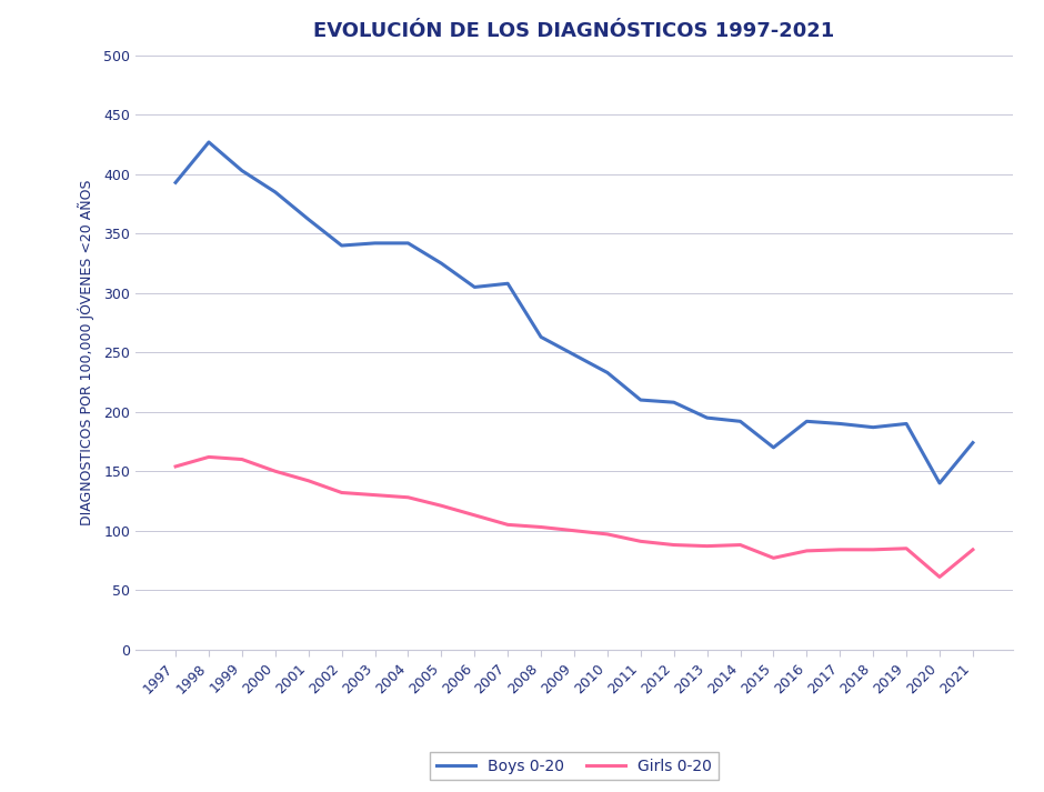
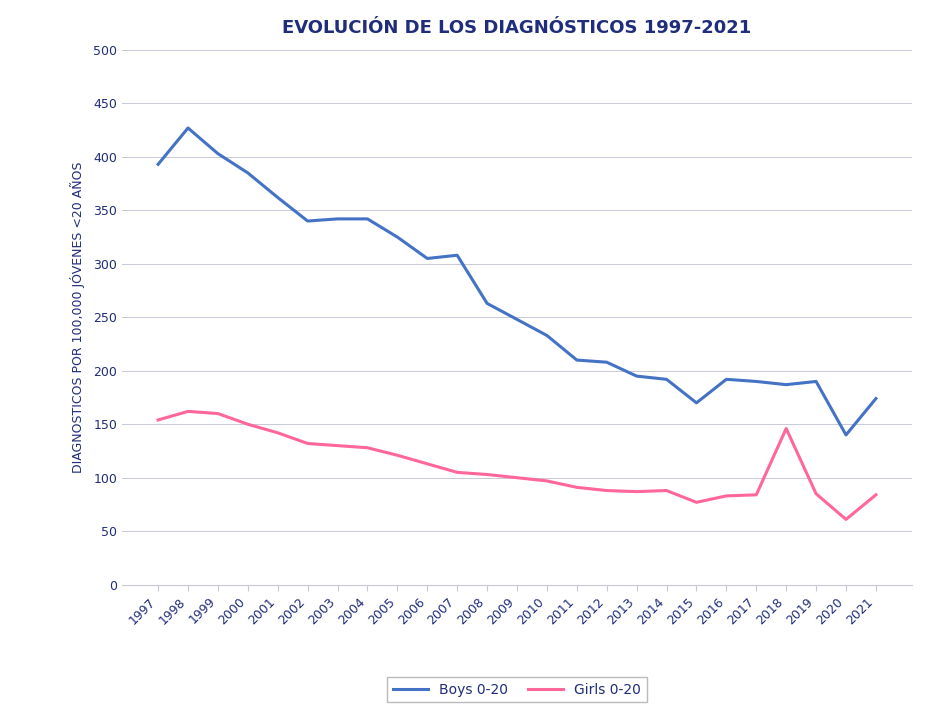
Girls 0-20/2018: 84 -> 146
